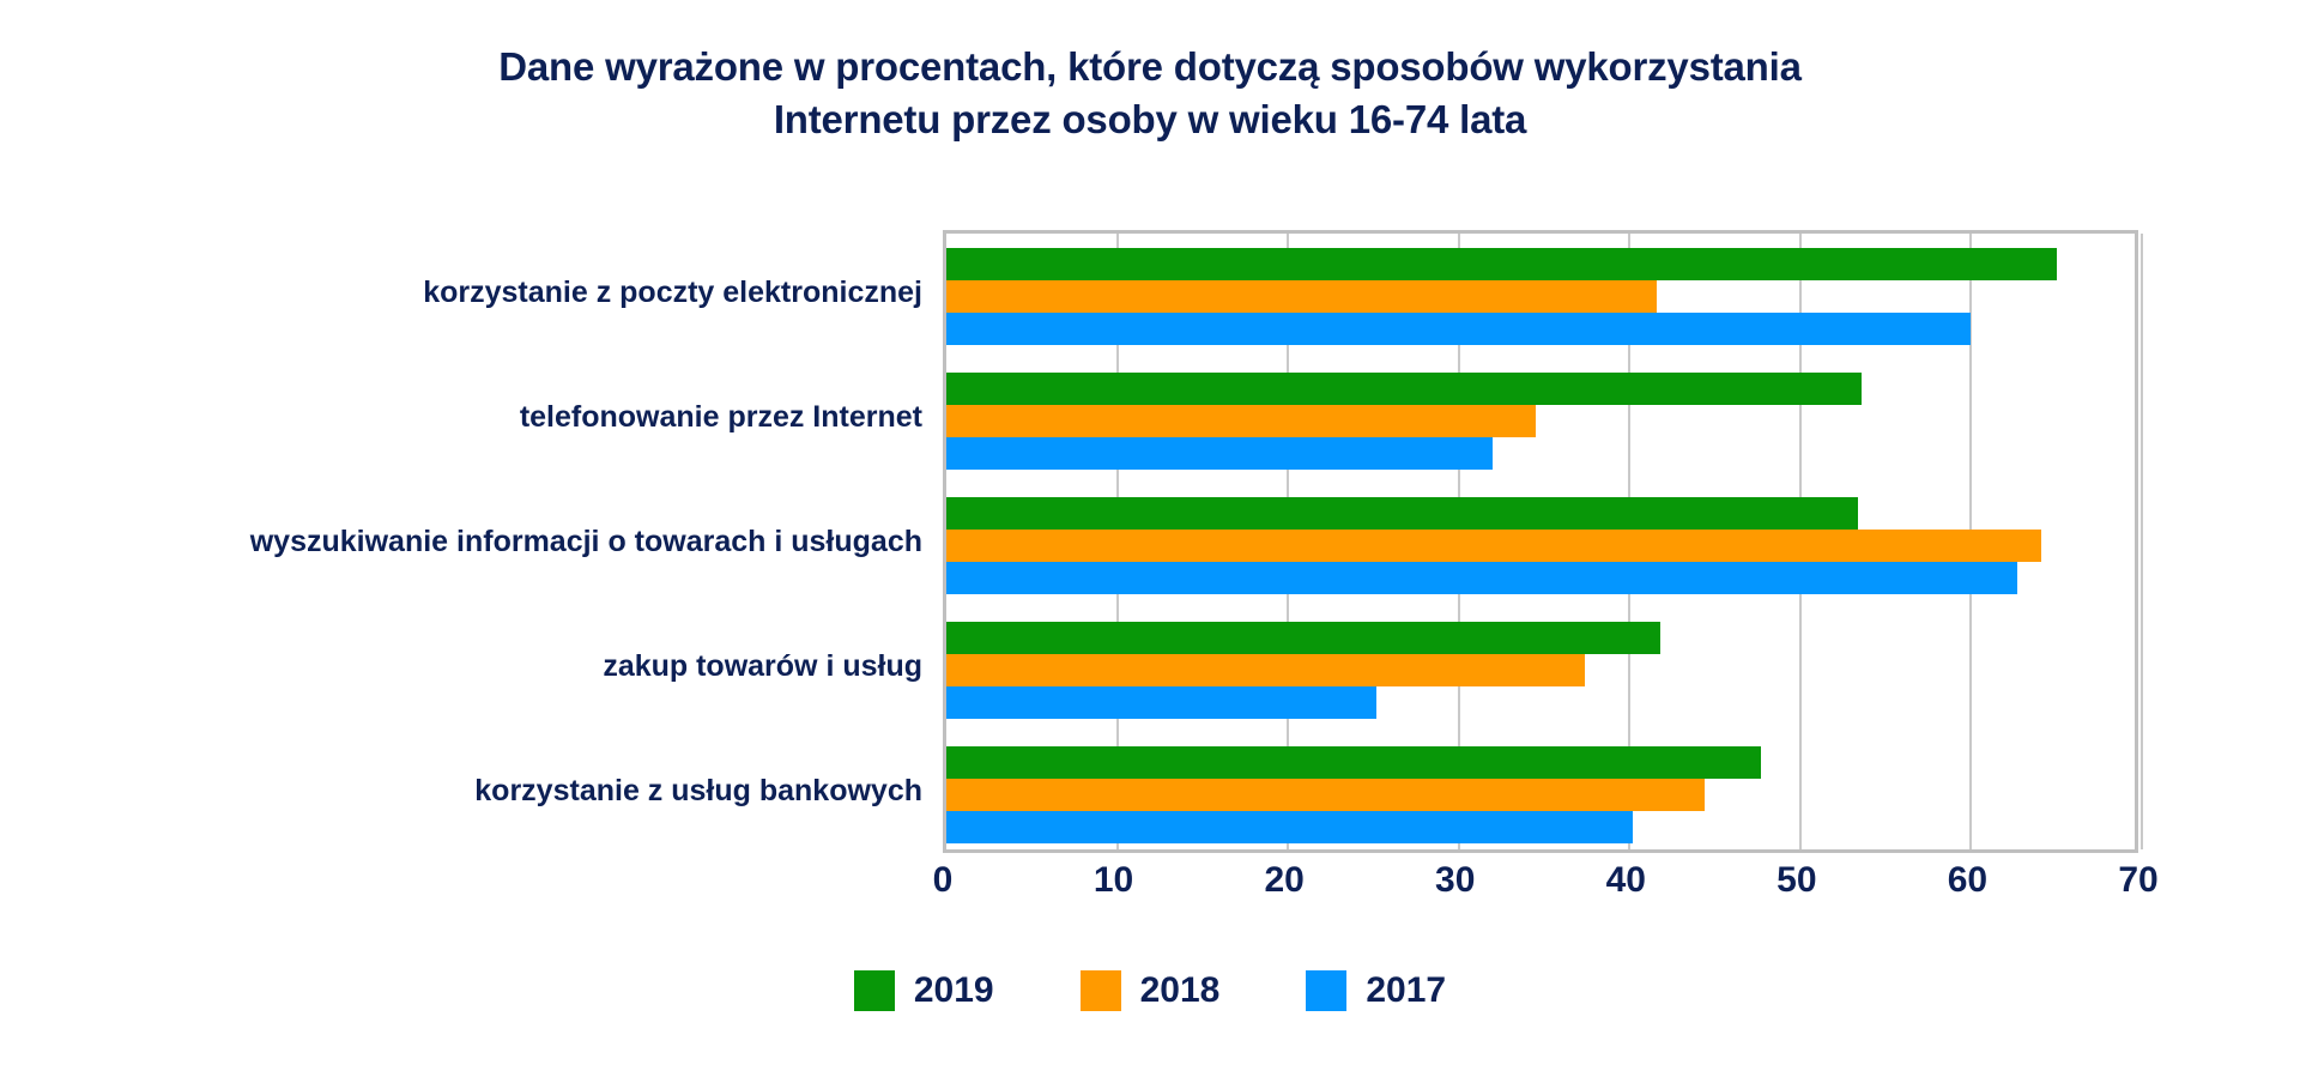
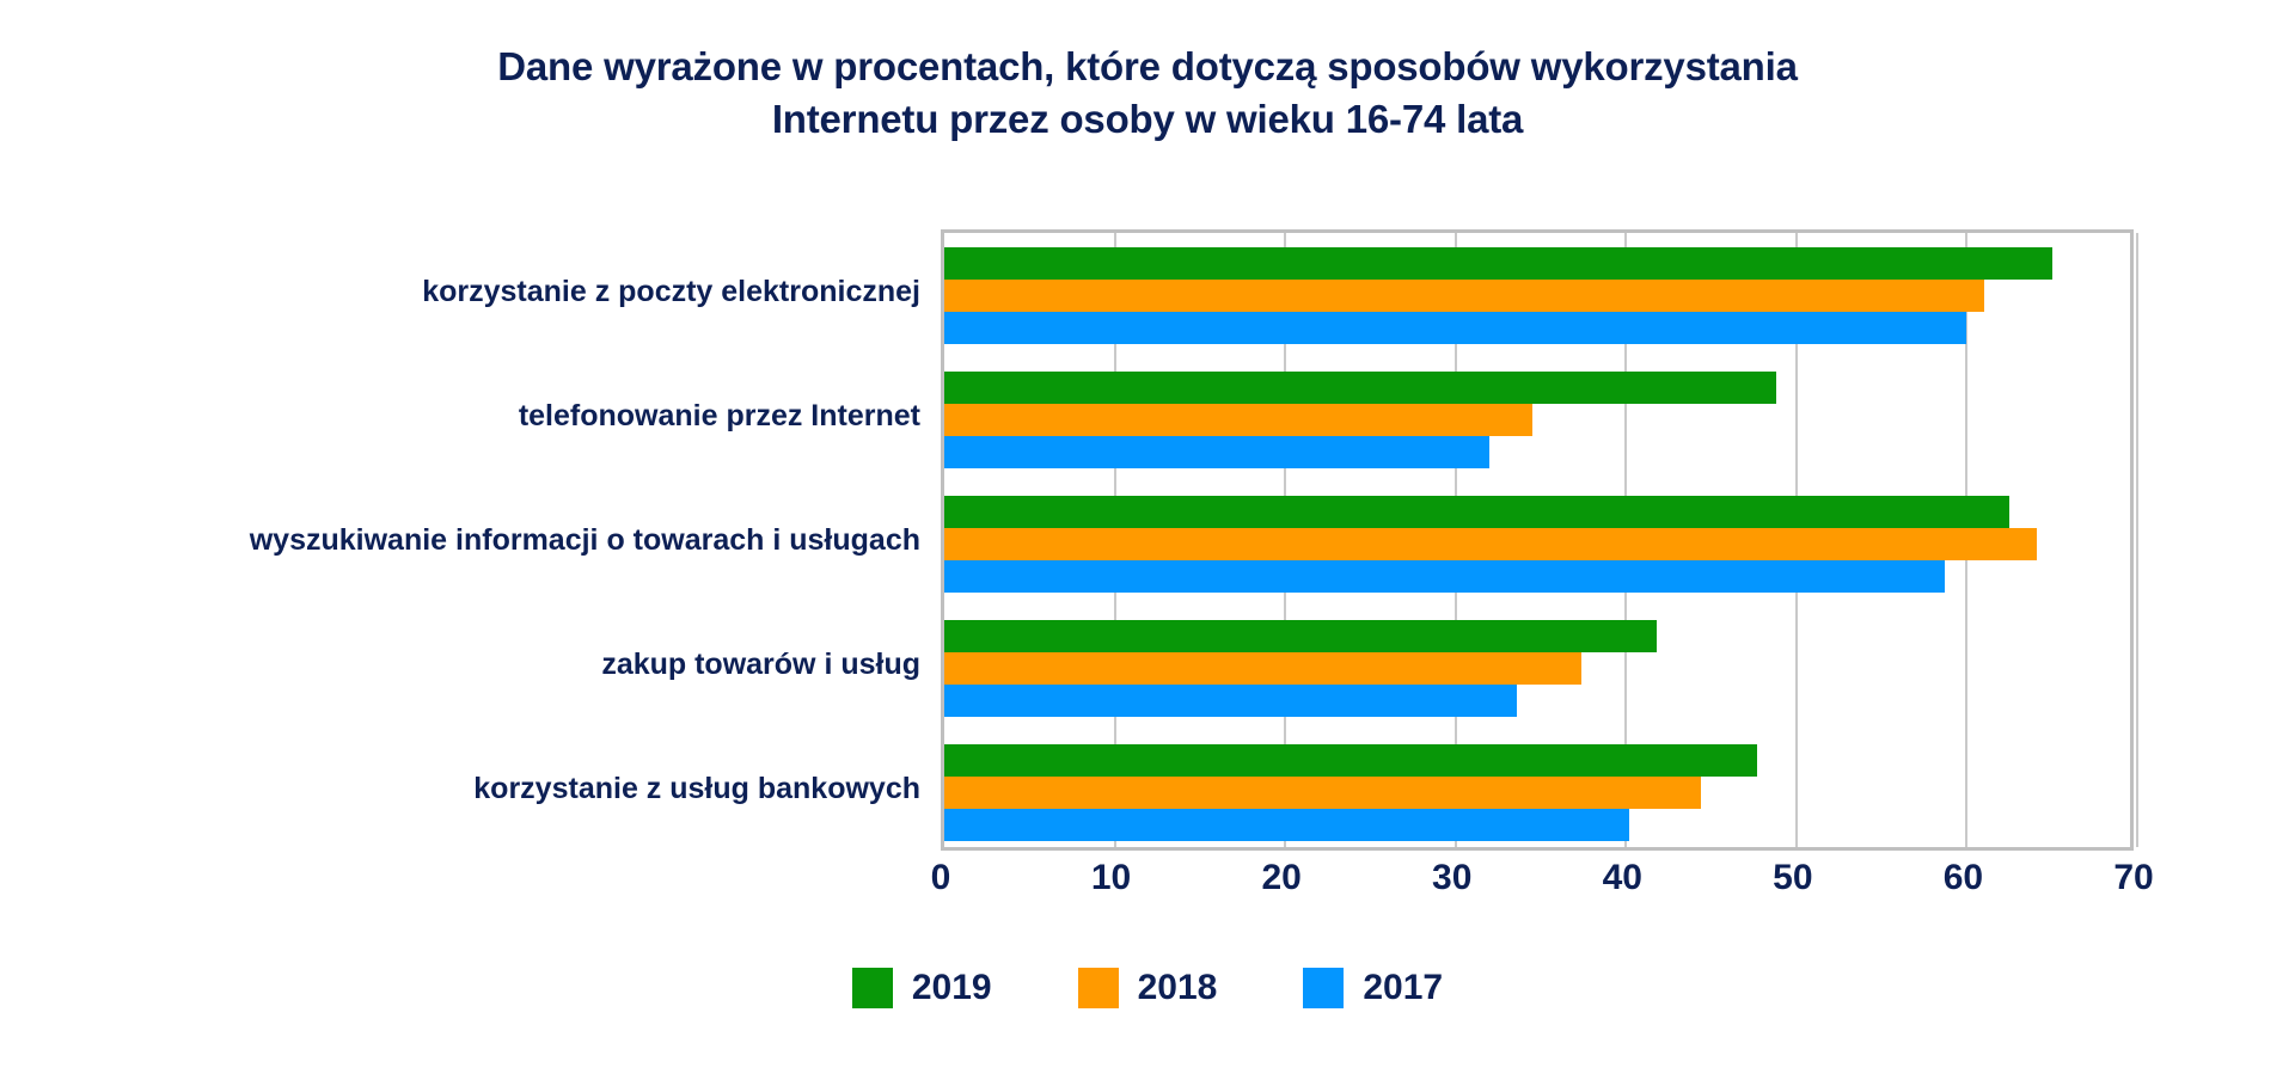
2018/korzystanie z poczty elektronicznej: 41.6 -> 61.0
2019/telefonowanie przez Internet: 53.6 -> 48.8
2019/wyszukiwanie informacji o towarach i usługach: 53.4 -> 62.5
2017/wyszukiwanie informacji o towarach i usługach: 62.7 -> 58.7
2017/zakup towarów i usług: 25.2 -> 33.6
